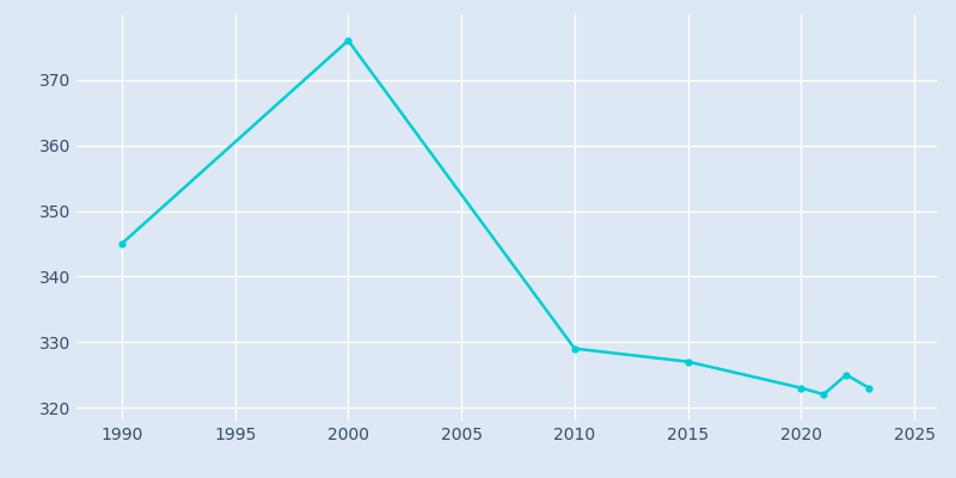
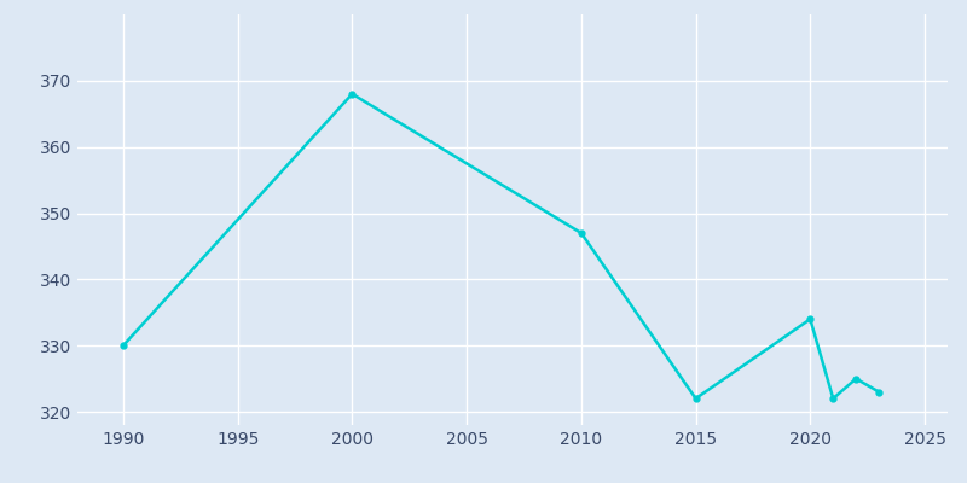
1990: 345 -> 330
2000: 376 -> 368
2010: 329 -> 347
2015: 327 -> 322
2020: 323 -> 334
